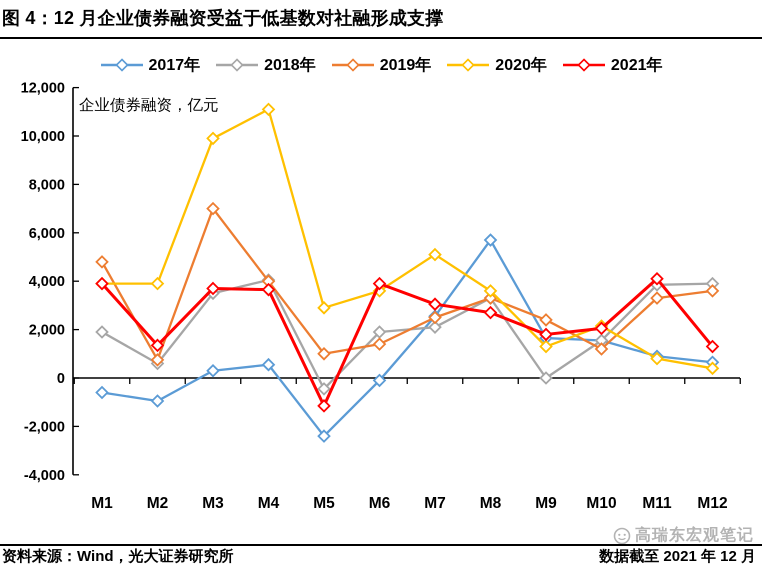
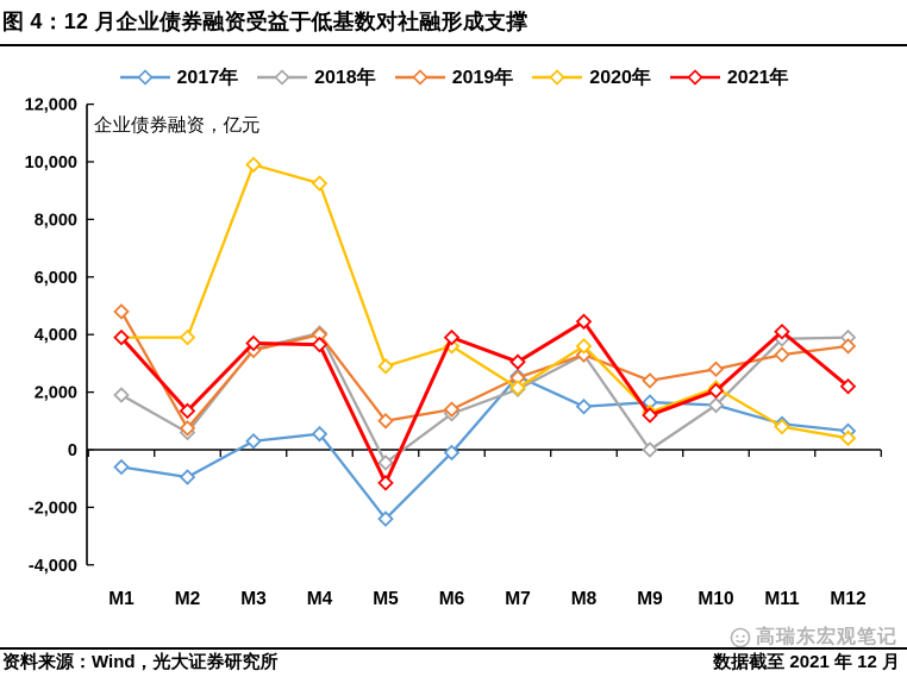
2019年/M3: 7000 -> 3400
2020年/M4: 11100 -> 9200
2018年/M6: 1900 -> 1200
2020年/M7: 5100 -> 2200
2017年/M8: 5700 -> 1500
2021年/M8: 2700 -> 4400
2021年/M9: 1800 -> 1200
2019年/M10: 1200 -> 2800
2021年/M12: 1300 -> 2200
